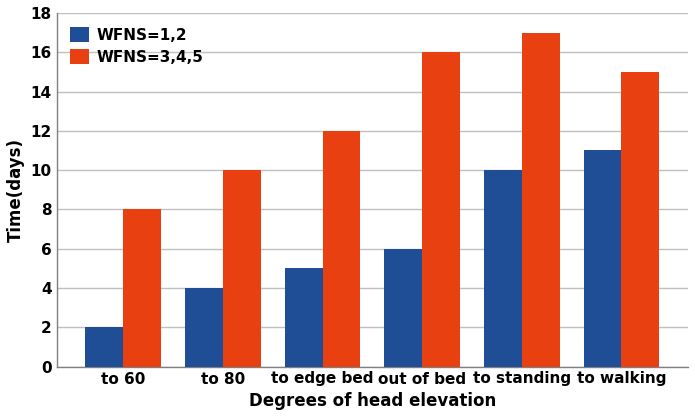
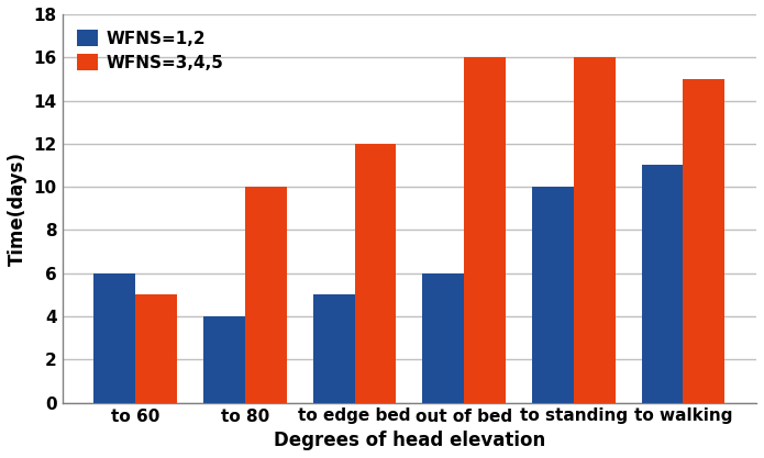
WFNS=1,2/to 60: 2 -> 6
WFNS=3,4,5/to 60: 8 -> 5
WFNS=3,4,5/to standing: 17 -> 16
